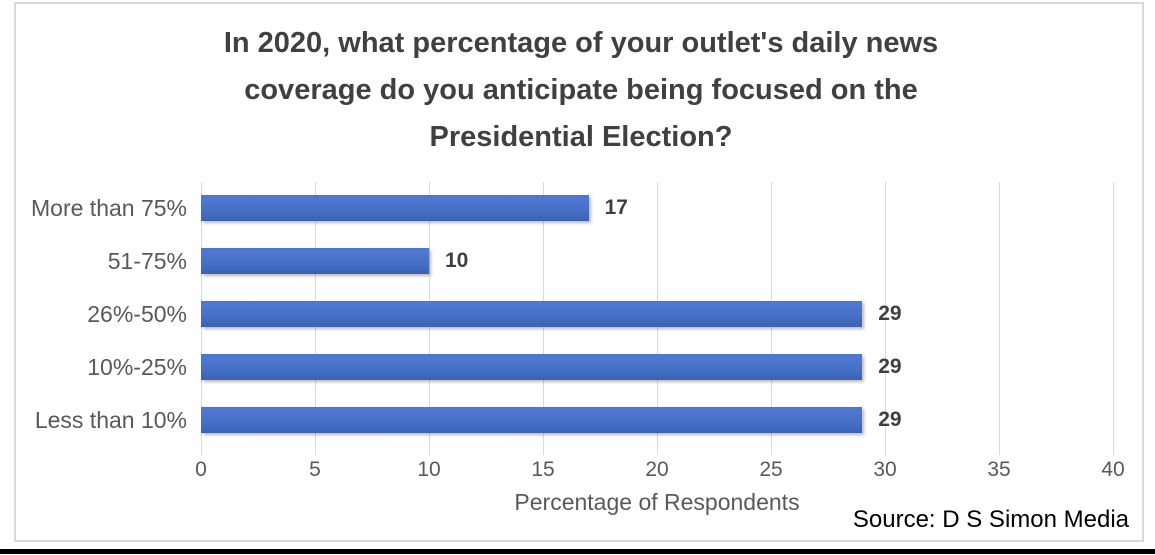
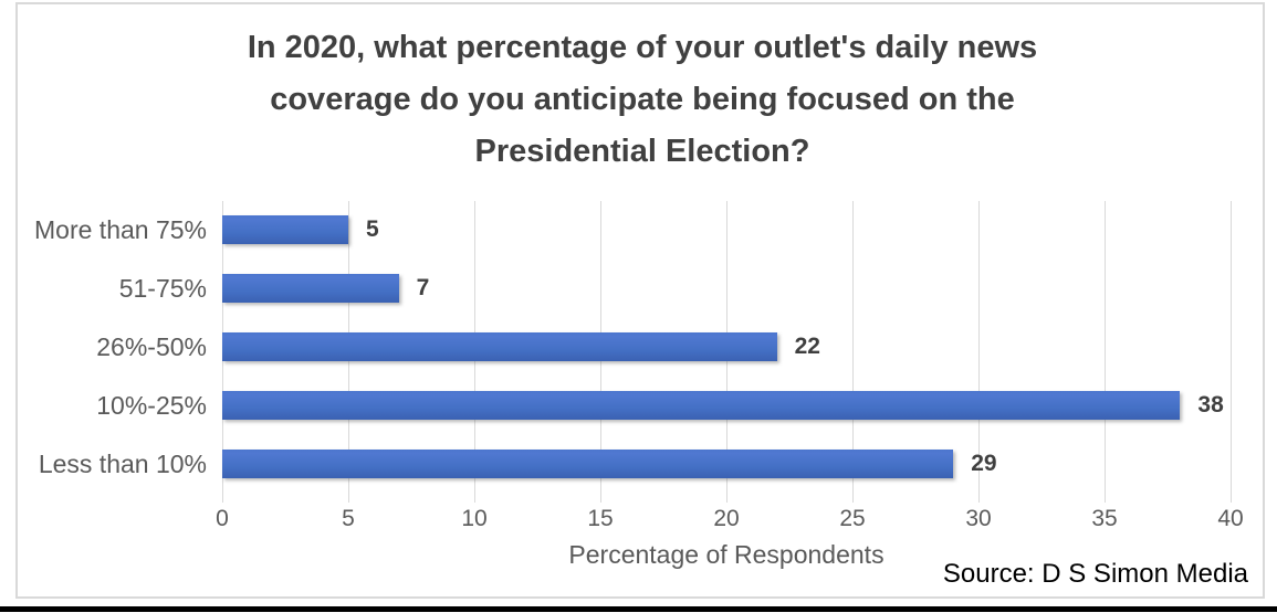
More than 75%: 17 -> 5
51-75%: 10 -> 7
26%-50%: 29 -> 22
10%-25%: 29 -> 38
